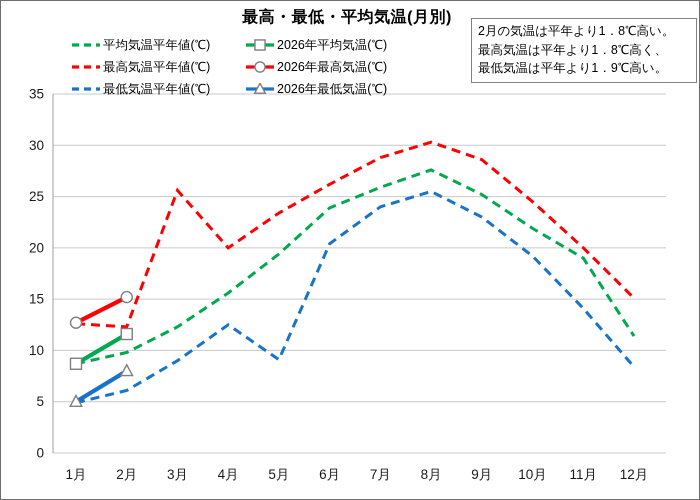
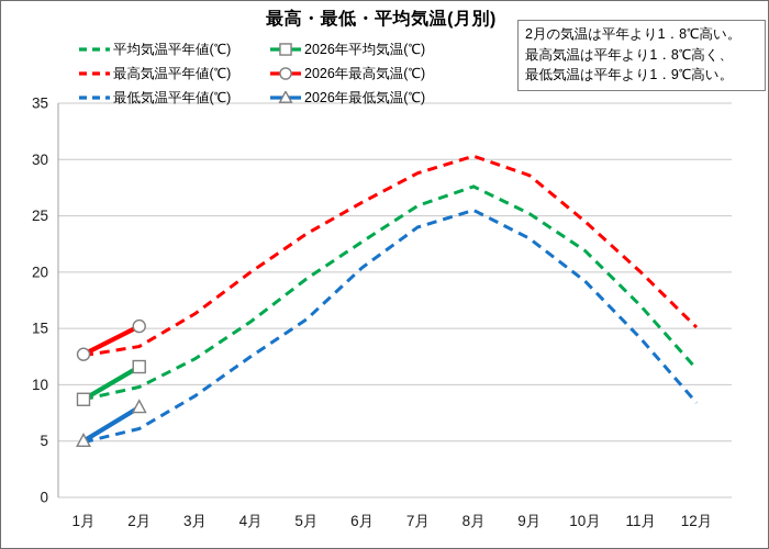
最高気温平年値(℃)/2月: 12.3 -> 13.4
最高気温平年値(℃)/3月: 25.6 -> 16.3
最低気温平年値(℃)/5月: 9.1 -> 15.8
平均気温平年値(℃)/6月: 23.9 -> 22.7
平均気温平年値(℃)/11月: 19.0 -> 17.0
